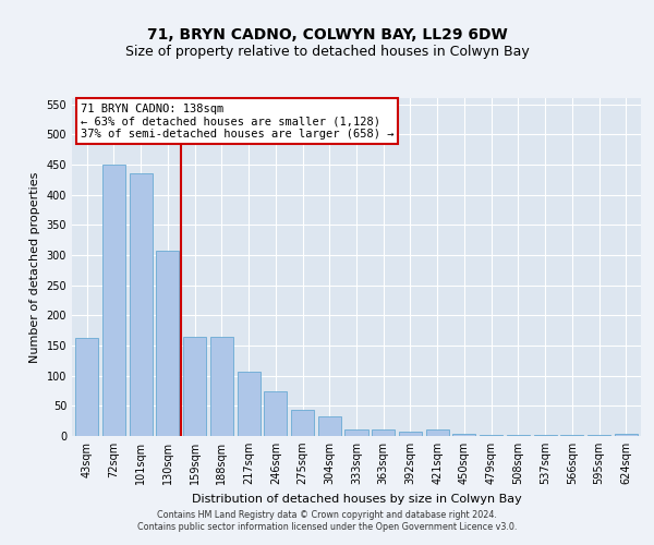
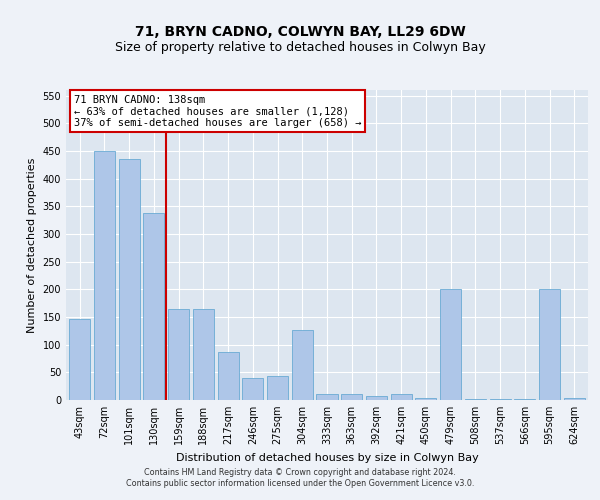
43sqm: 163 -> 146
130sqm: 307 -> 338
217sqm: 106 -> 86
246sqm: 74 -> 40
304sqm: 33 -> 126
479sqm: 2 -> 200
595sqm: 1 -> 200
